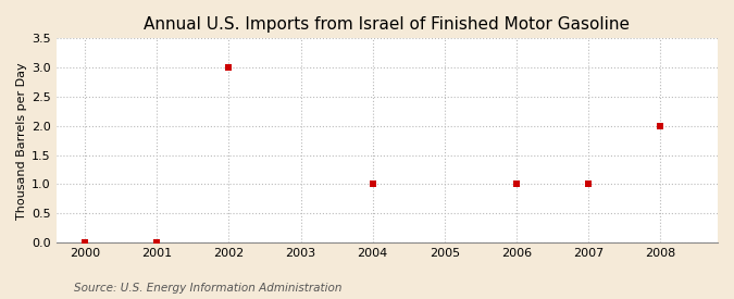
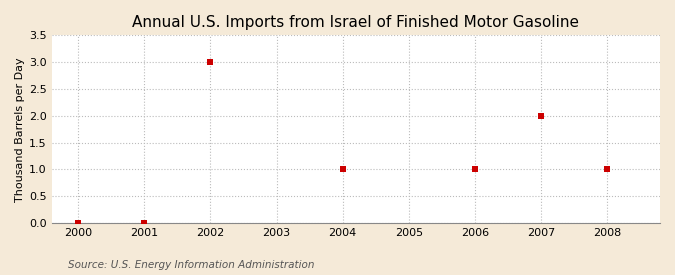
2007: 1 -> 2
2008: 2 -> 1
